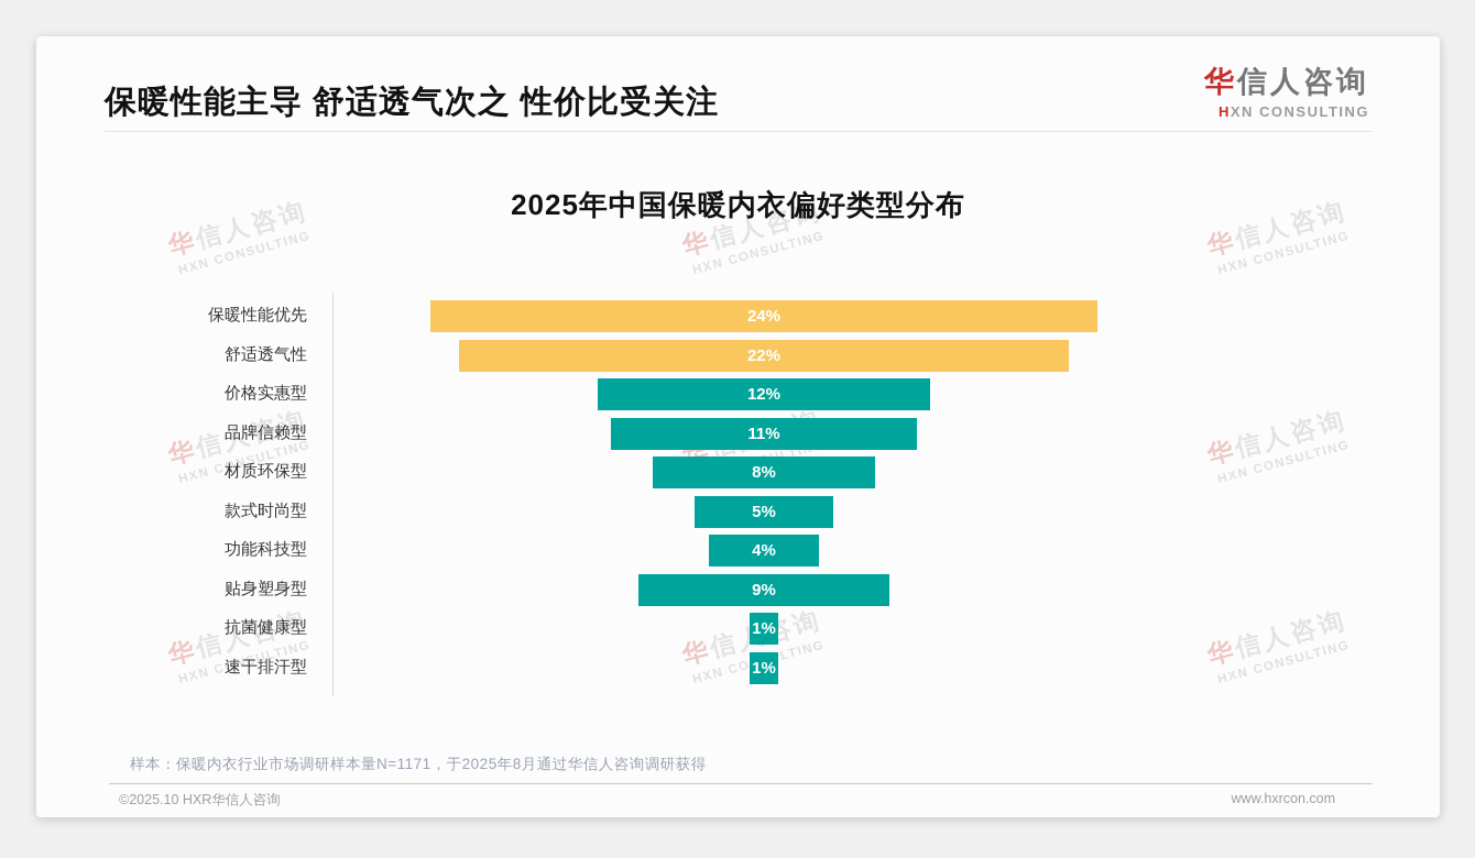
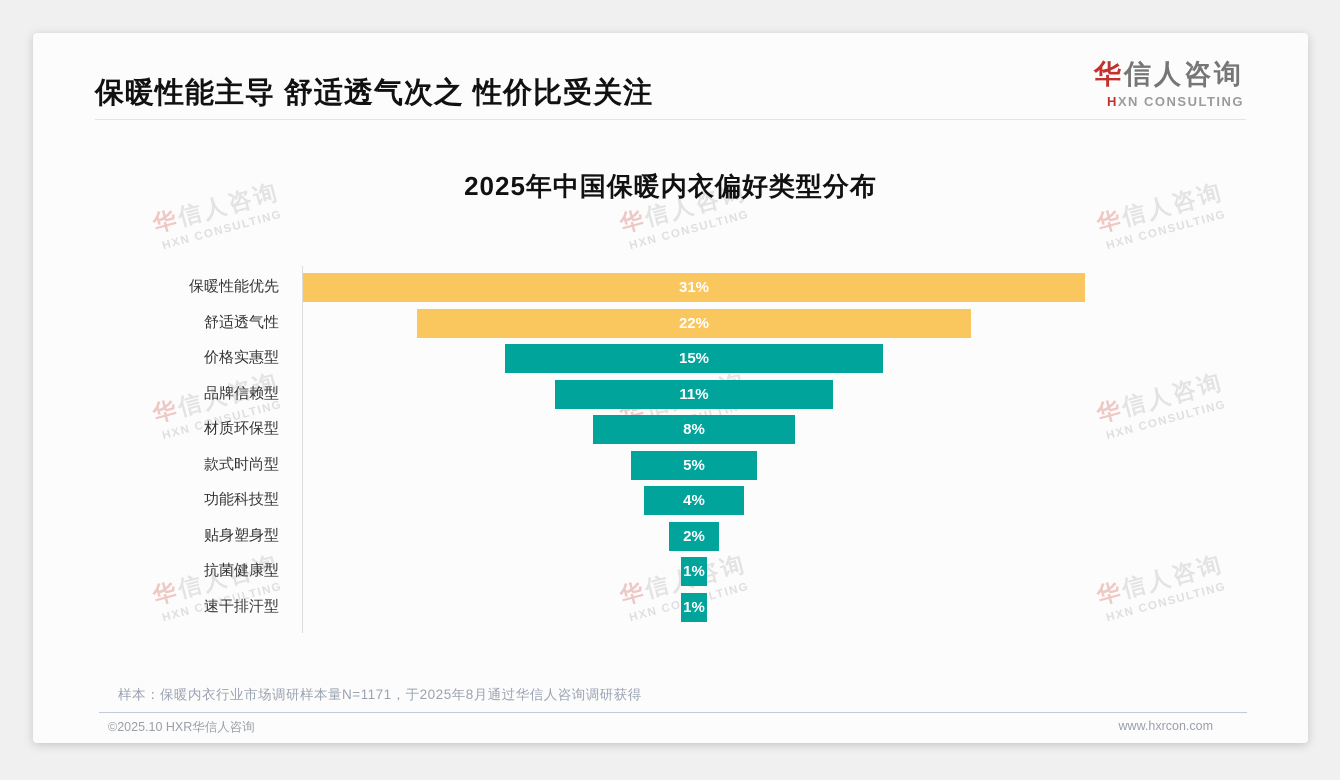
保暖性能优先: 24% -> 31%
价格实惠型: 12% -> 15%
贴身塑身型: 9% -> 2%
